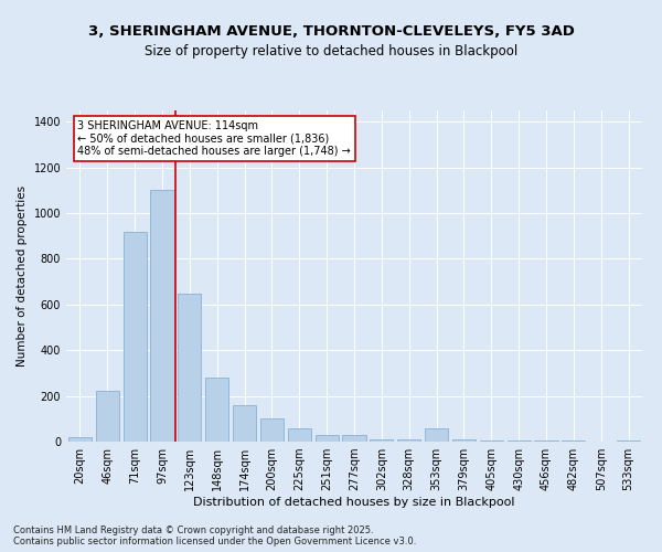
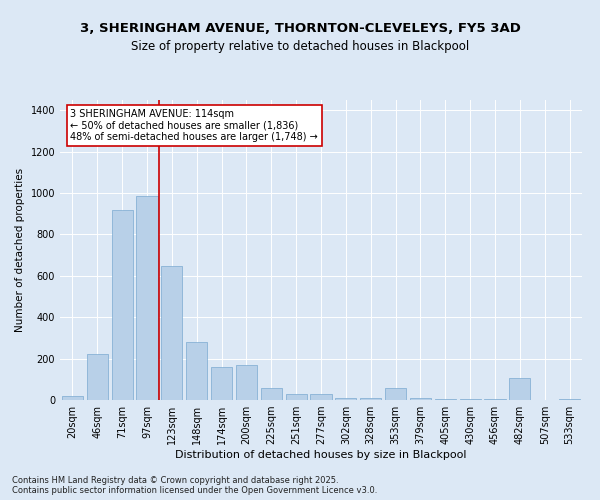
97sqm: 1100 -> 985
200sqm: 100 -> 170
482sqm: 5 -> 105
